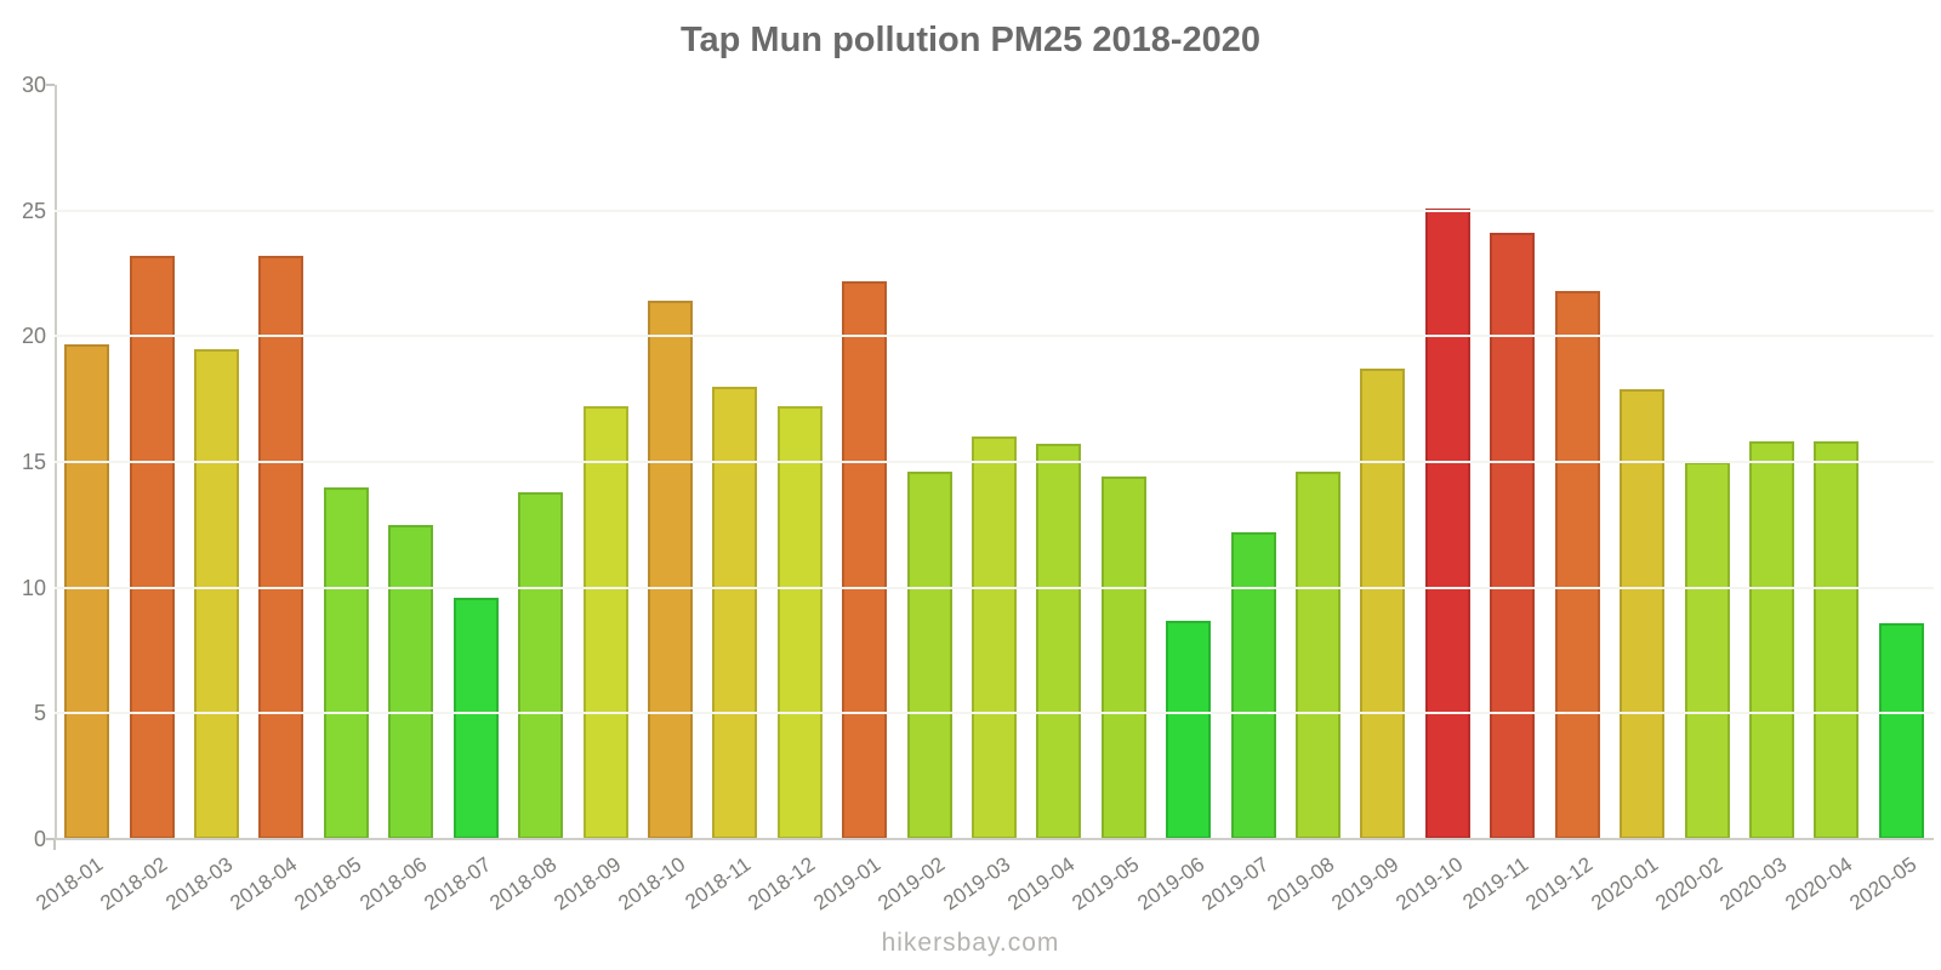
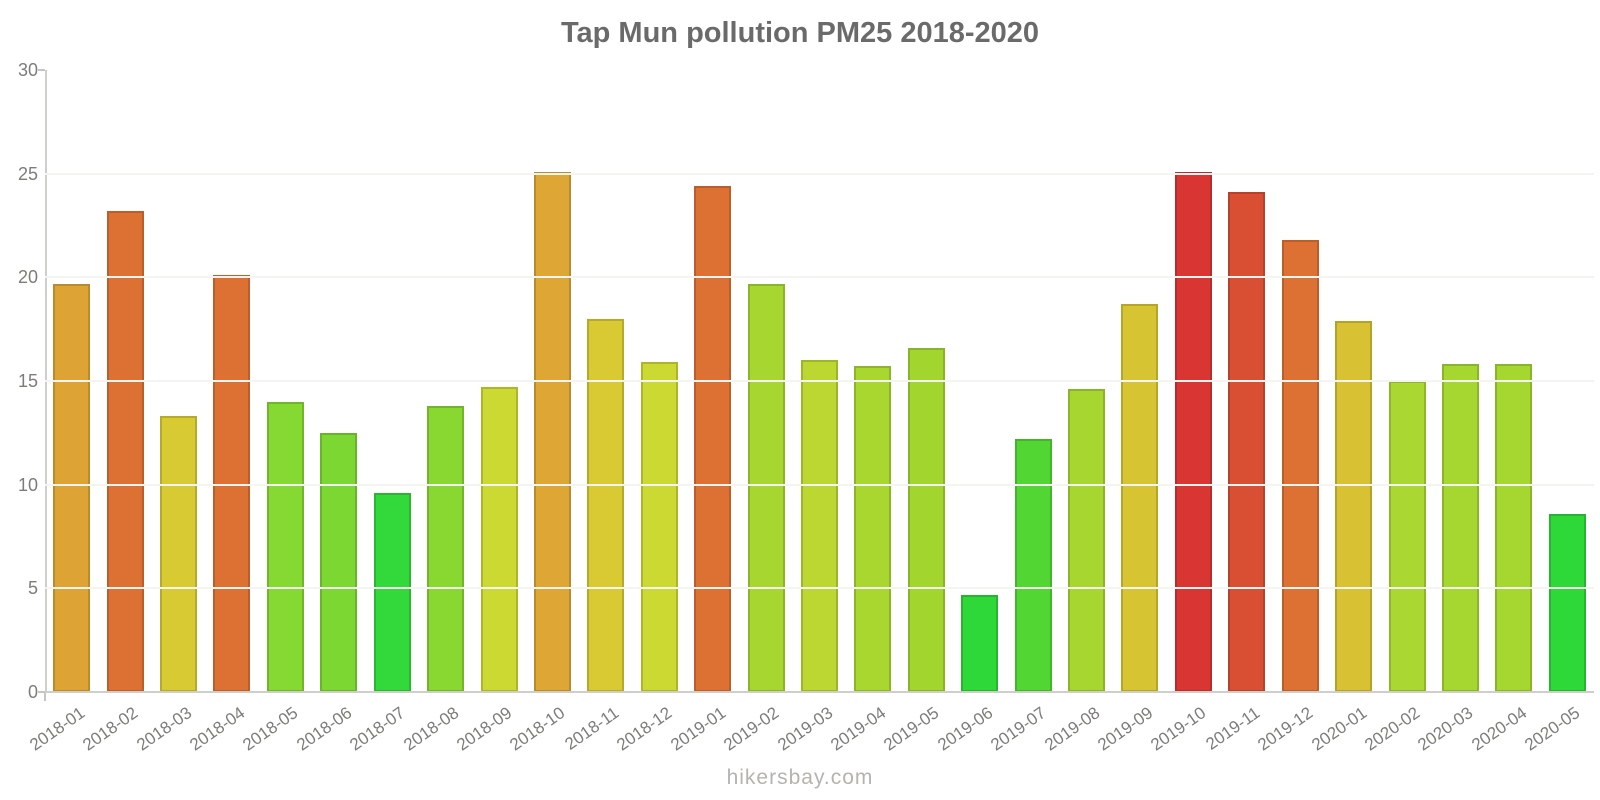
2018-03: 19.5 -> 13.3
2018-04: 23.2 -> 20.1
2018-09: 17.2 -> 14.7
2018-10: 21.4 -> 25.1
2018-12: 17.2 -> 15.9
2019-01: 22.2 -> 24.4
2019-02: 14.6 -> 19.7
2019-05: 14.4 -> 16.6
2019-06: 8.7 -> 4.7
